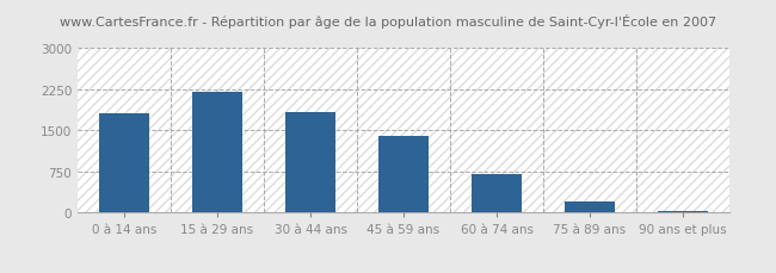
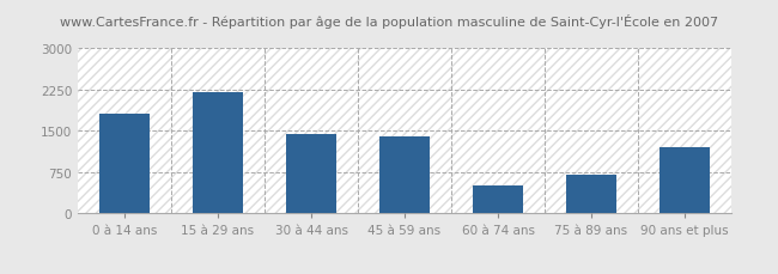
30 à 44 ans: 1830 -> 1450
60 à 74 ans: 710 -> 500
75 à 89 ans: 210 -> 700
90 ans et plus: 20 -> 1200
